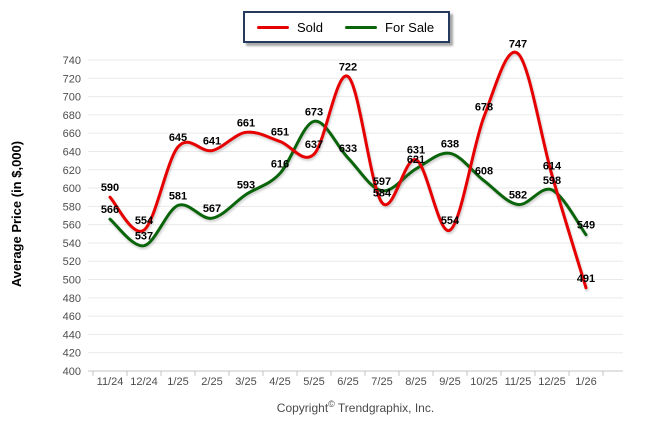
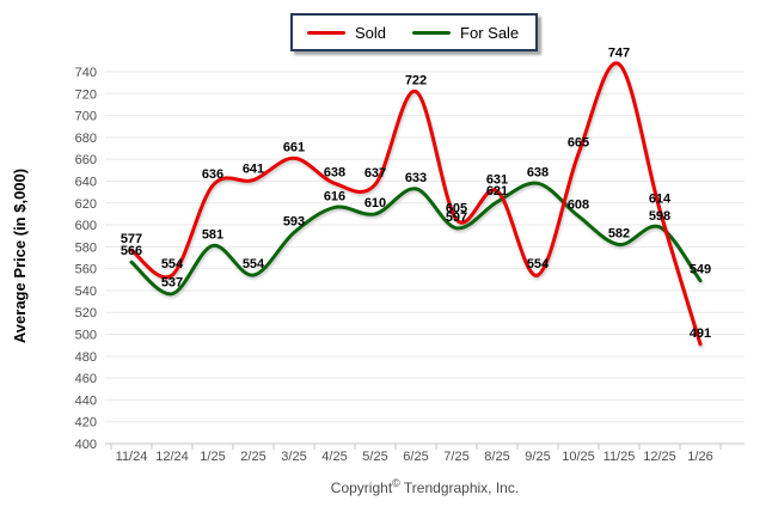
Sold/11/24: 590 -> 577
Sold/1/25: 645 -> 636
For Sale/2/25: 567 -> 554
Sold/4/25: 651 -> 638
For Sale/5/25: 673 -> 610
Sold/7/25: 584 -> 605
Sold/10/25: 678 -> 665
